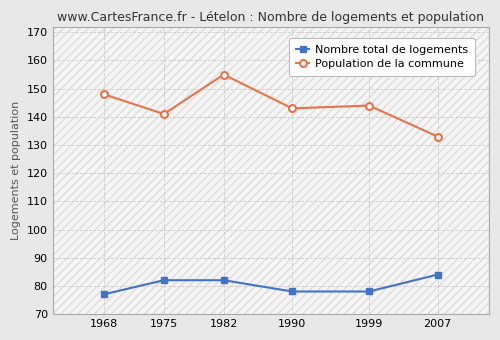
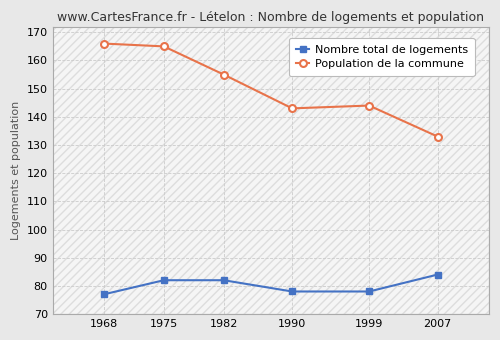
Population de la commune/1968: 148 -> 166
Population de la commune/1975: 141 -> 165
